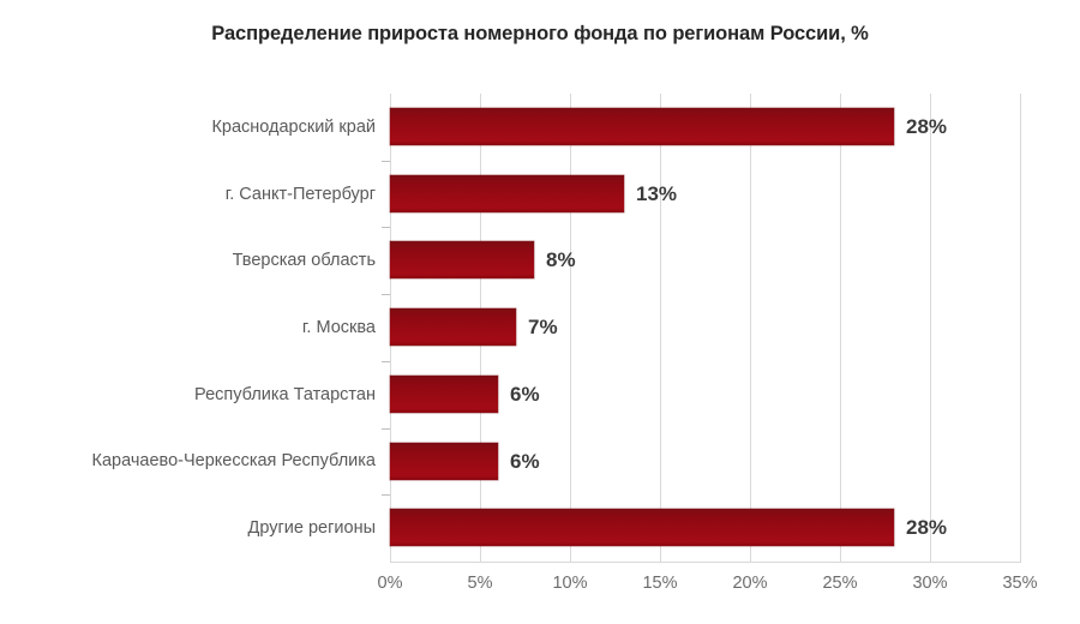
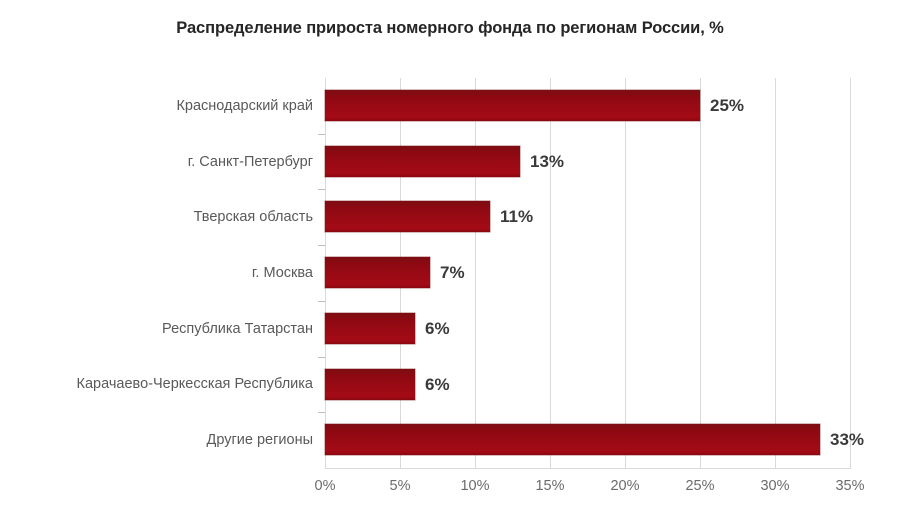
Краснодарский край: 28% -> 25%
Тверская область: 8% -> 11%
Другие регионы: 28% -> 33%
